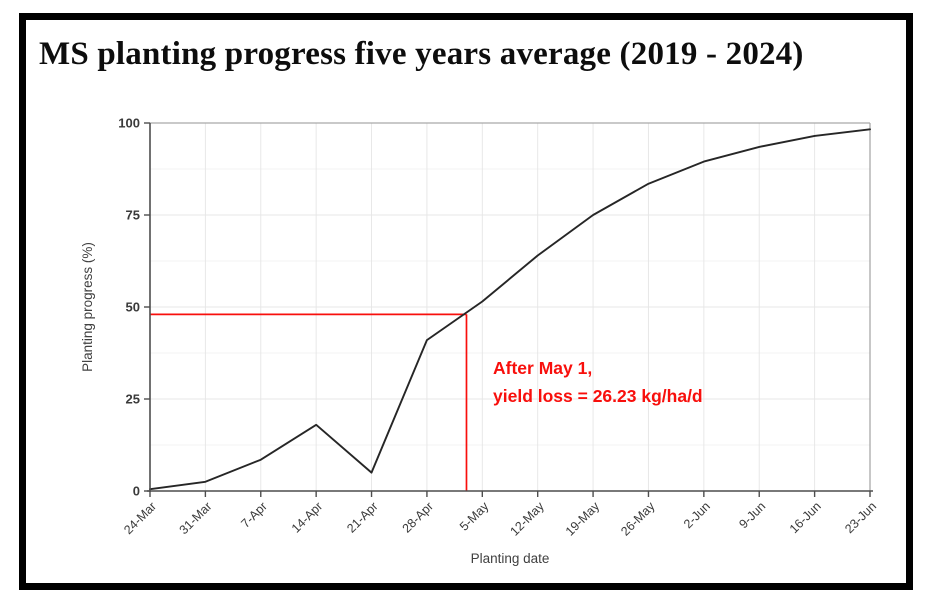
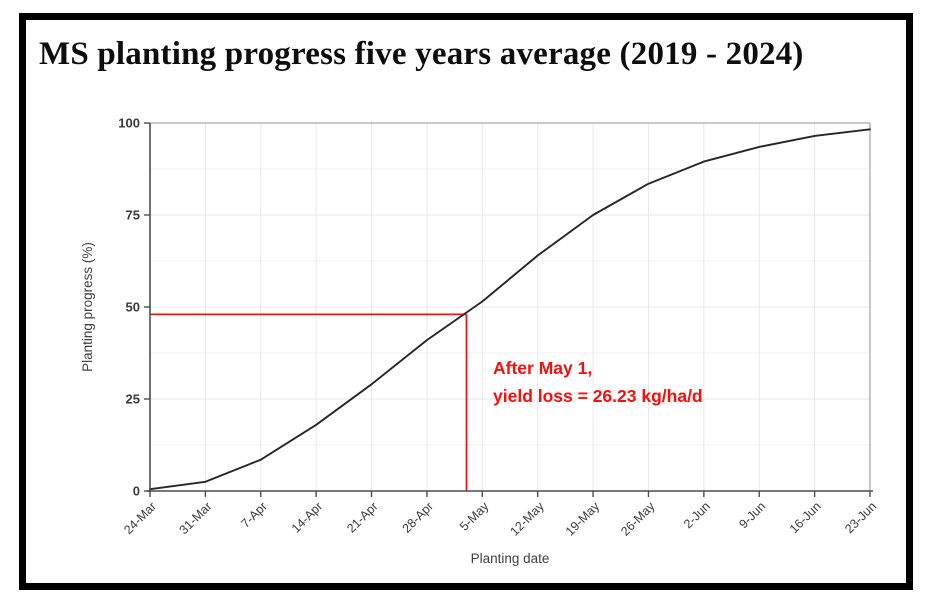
21-Apr: 5 -> 29
